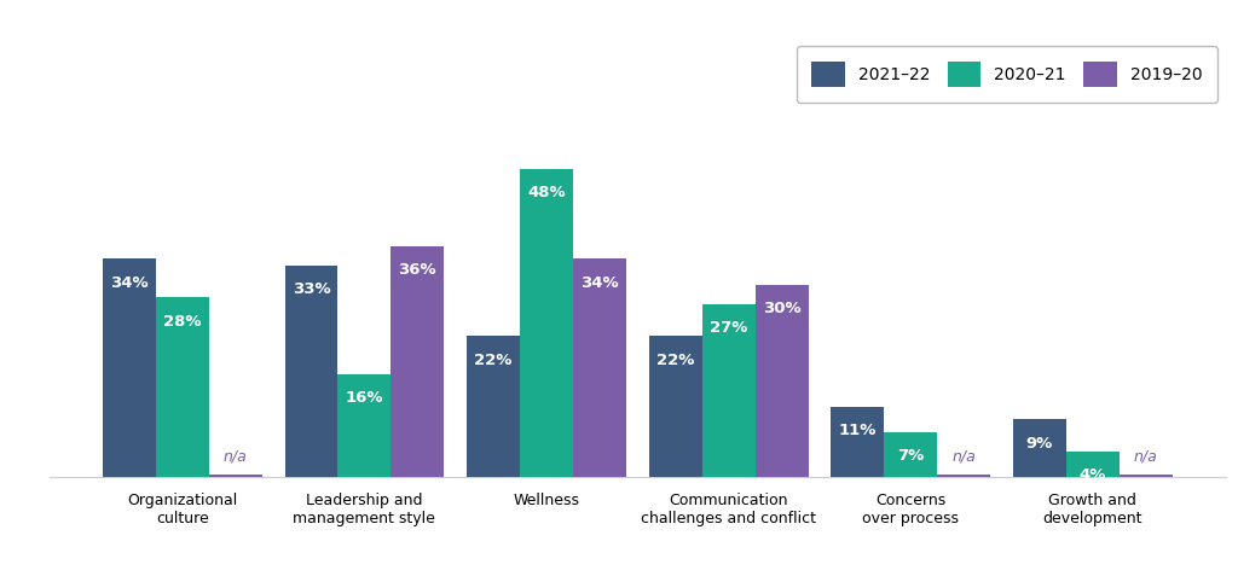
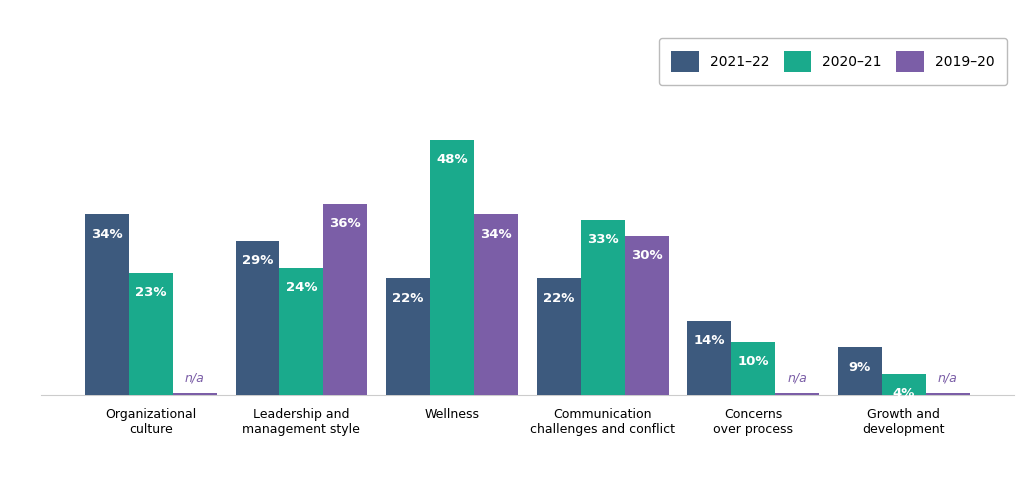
2020–21/Organizational culture: 28% -> 23%
2021–22/Leadership and management style: 33% -> 29%
2020–21/Leadership and management style: 16% -> 24%
2020–21/Communication challenges and conflict: 27% -> 33%
2021–22/Concerns over process: 11% -> 14%
2020–21/Concerns over process: 7% -> 10%
